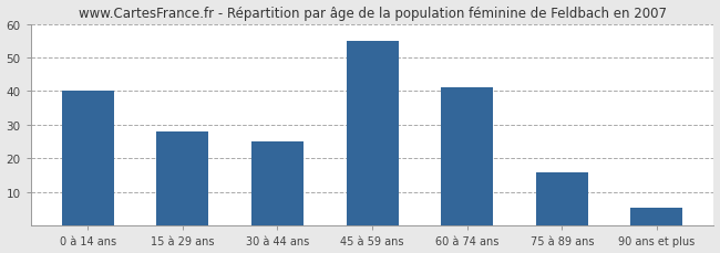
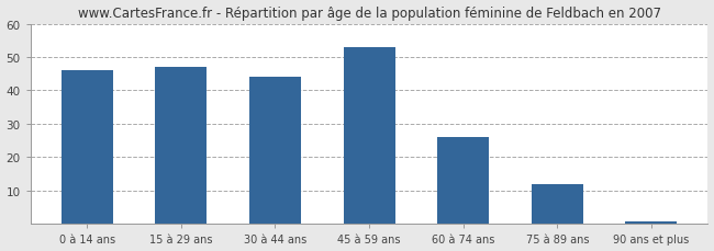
0 à 14 ans: 40.0 -> 46.0
15 à 29 ans: 28.0 -> 47.0
30 à 44 ans: 25.0 -> 44.0
45 à 59 ans: 55.0 -> 53.0
60 à 74 ans: 41.0 -> 26.0
75 à 89 ans: 16.0 -> 12.0
90 ans et plus: 5.5 -> 0.7
